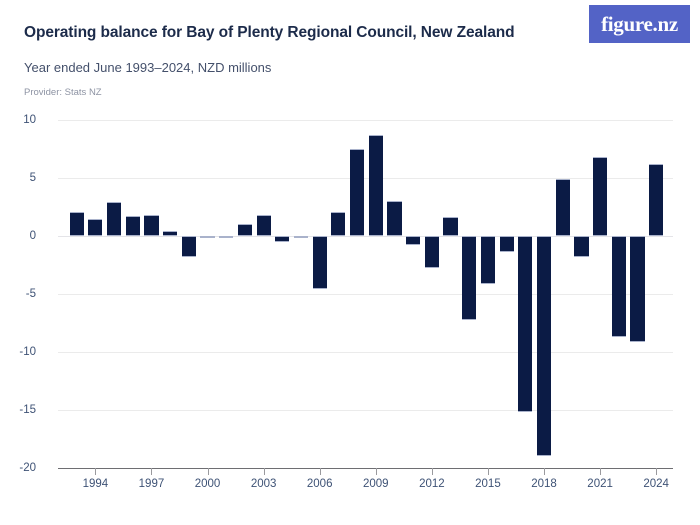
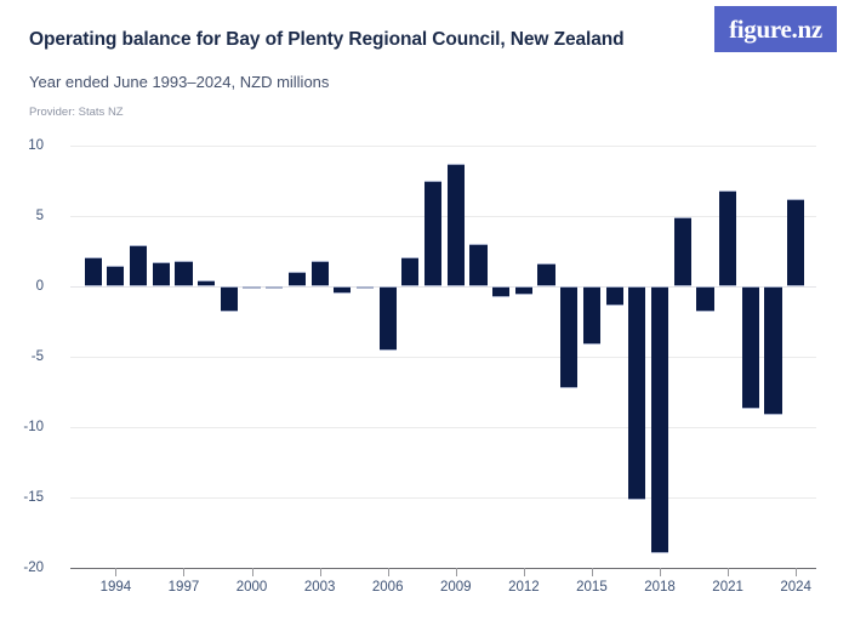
2012: -2.8 -> -0.6
